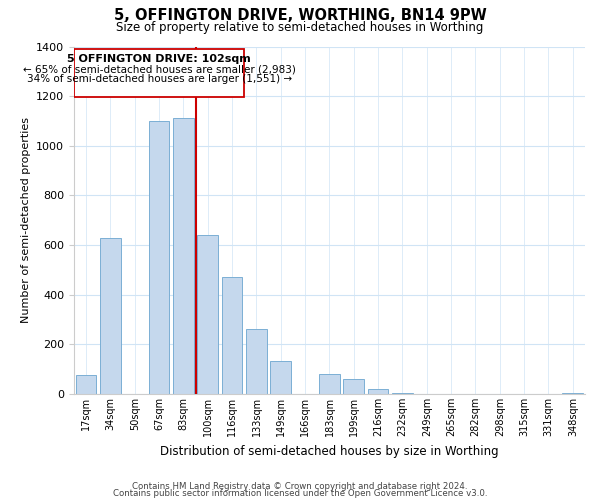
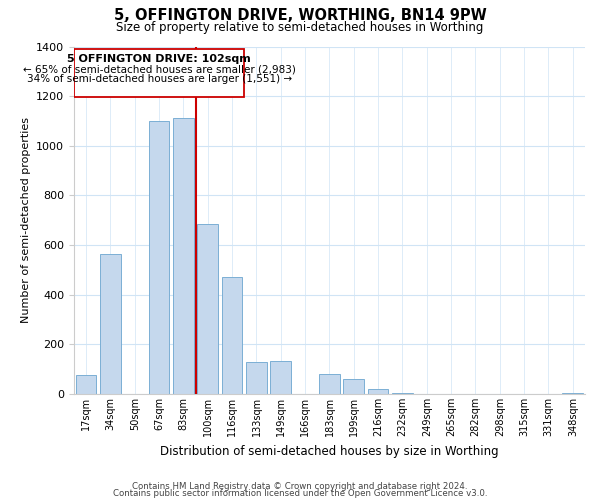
34sqm: 630 -> 565
100sqm: 640 -> 685
133sqm: 260 -> 130
